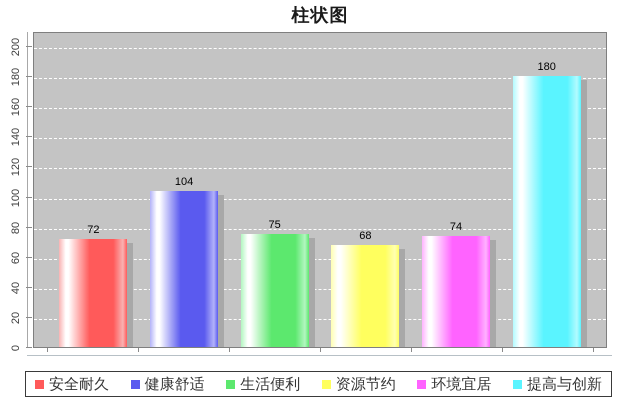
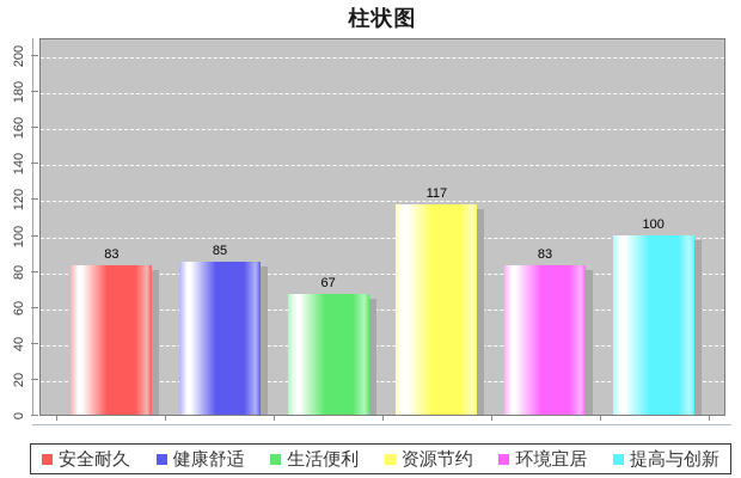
安全耐久: 72 -> 83
健康舒适: 104 -> 85
生活便利: 75 -> 67
资源节约: 68 -> 117
环境宜居: 74 -> 83
提高与创新: 180 -> 100
